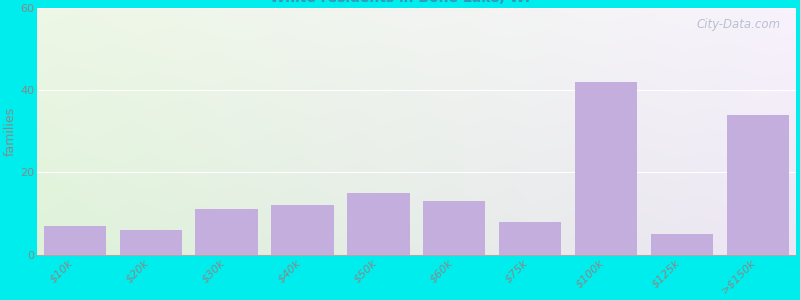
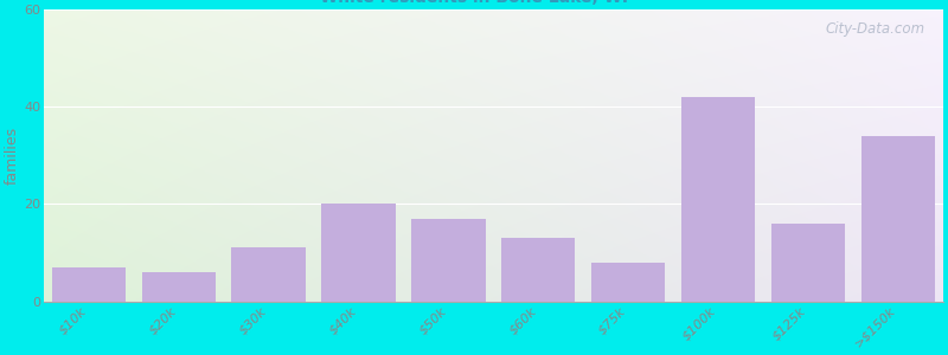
$40k: 12 -> 20
$50k: 15 -> 17
$125k: 5 -> 16
